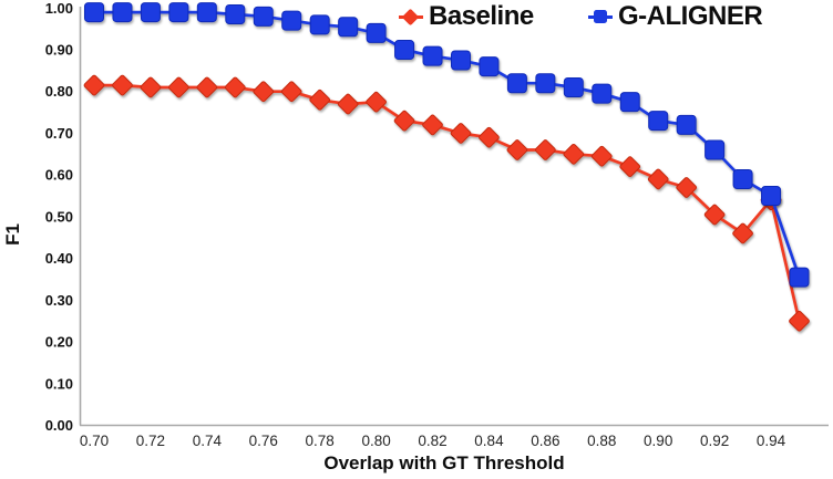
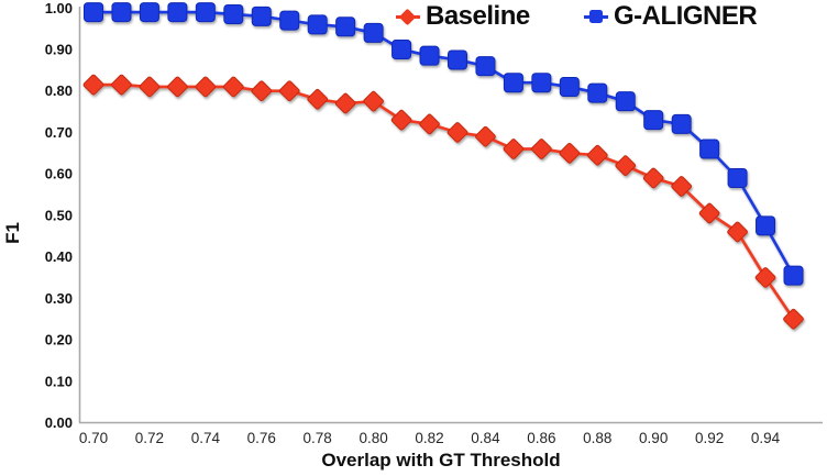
Baseline/0.94: 0.54 -> 0.35
G-ALIGNER/0.94: 0.55 -> 0.47
